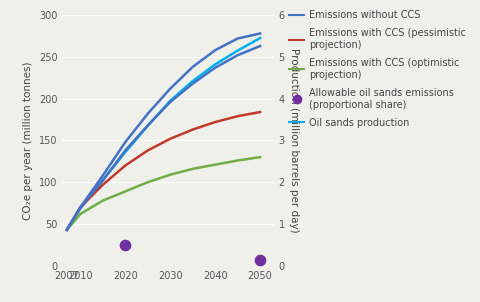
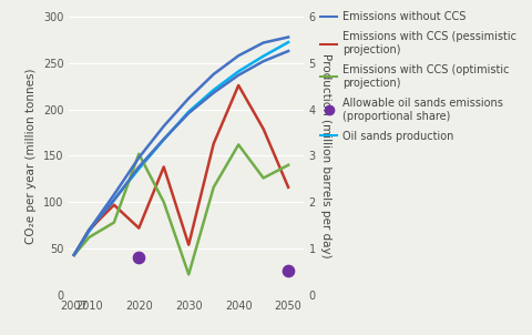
Emissions with CCS (pessimistic projection)/2020: 120 -> 72
Emissions with CCS (optimistic projection)/2020: 89 -> 152
Allowable oil sands emissions (proportional share)/2020: 25 -> 40
Emissions with CCS (pessimistic projection)/2030: 152 -> 54
Emissions with CCS (optimistic projection)/2030: 109 -> 22
Emissions with CCS (pessimistic projection)/2040: 172 -> 226
Emissions with CCS (optimistic projection)/2040: 121 -> 162
Emissions with CCS (pessimistic projection)/2050: 184 -> 116
Emissions with CCS (optimistic projection)/2050: 130 -> 140
Allowable oil sands emissions (proportional share)/2050: 7 -> 26
